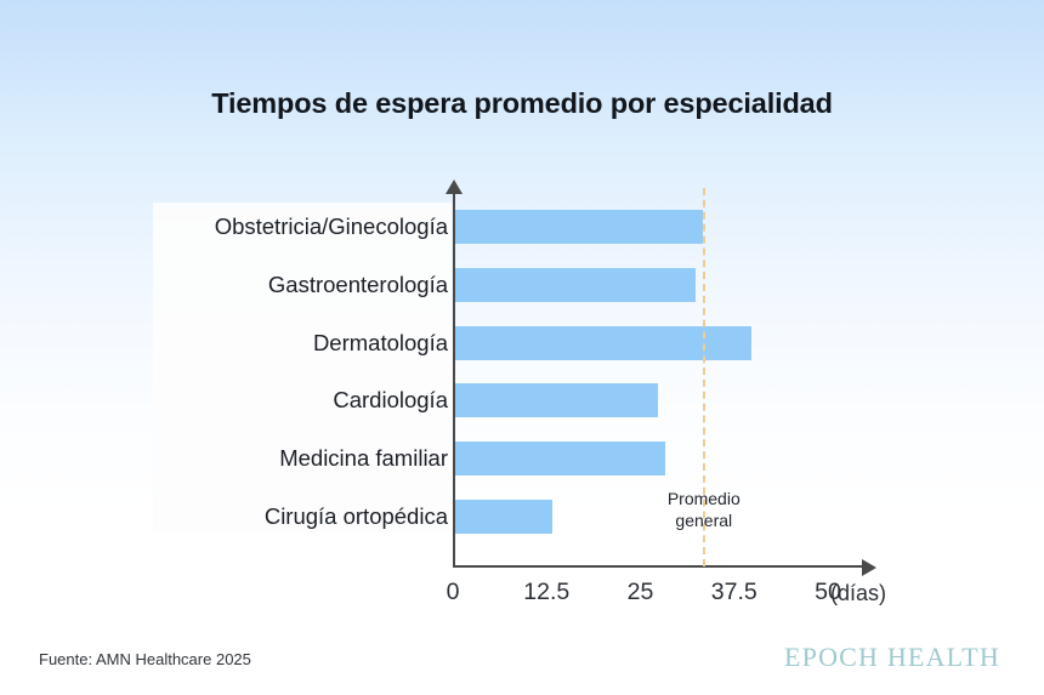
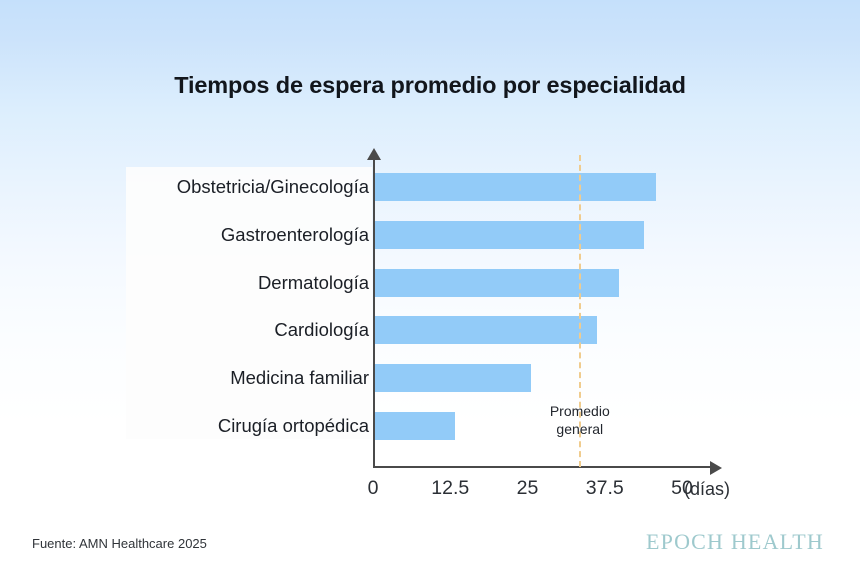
Obstetricia/Ginecología: 33 -> 45
Gastroenterología: 32 -> 44
Cardiología: 27 -> 36
Medicina familiar: 28 -> 25
